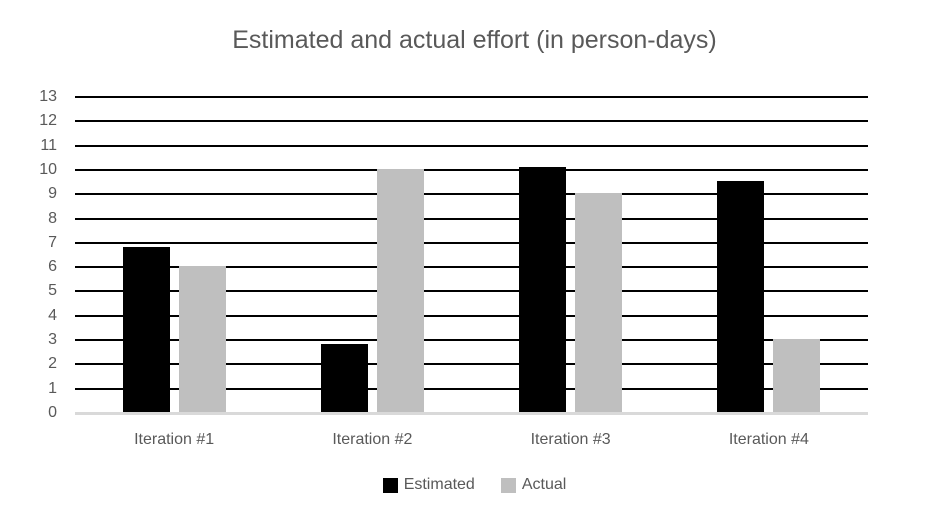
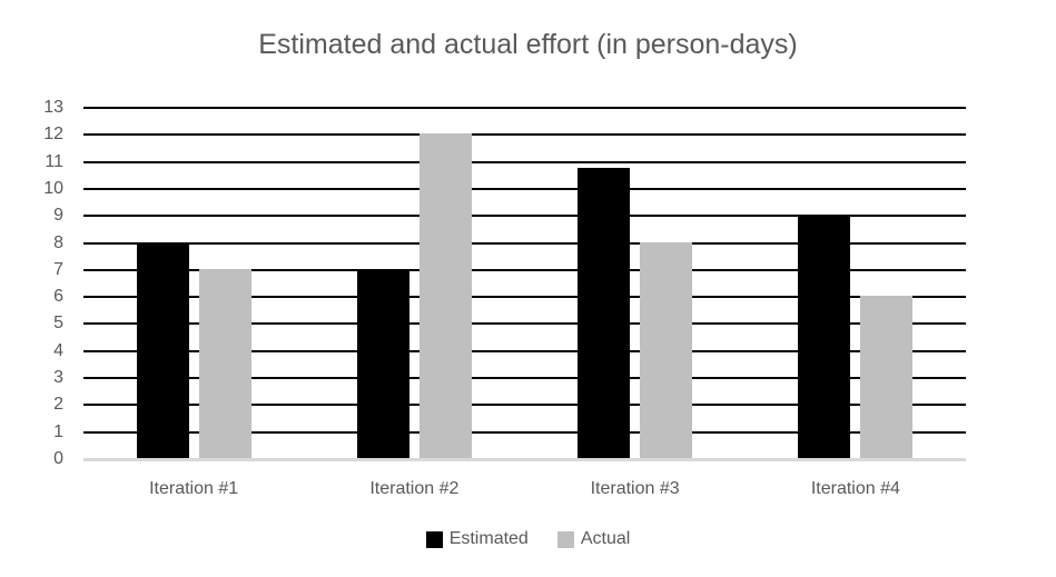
Estimated/Iteration #1: 6.8 -> 8.0
Actual/Iteration #1: 6 -> 7
Estimated/Iteration #2: 2.8 -> 7.0
Actual/Iteration #2: 10 -> 12
Estimated/Iteration #3: 10.1 -> 10.8
Actual/Iteration #3: 9 -> 8
Estimated/Iteration #4: 9.5 -> 9.0
Actual/Iteration #4: 3 -> 6
